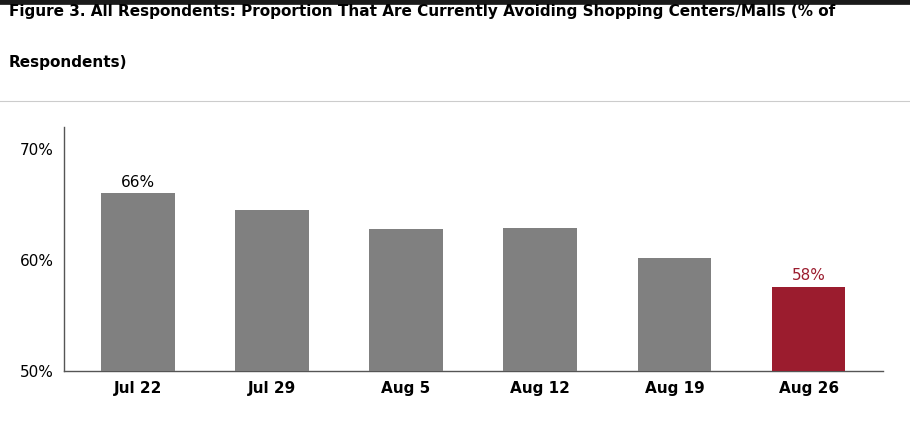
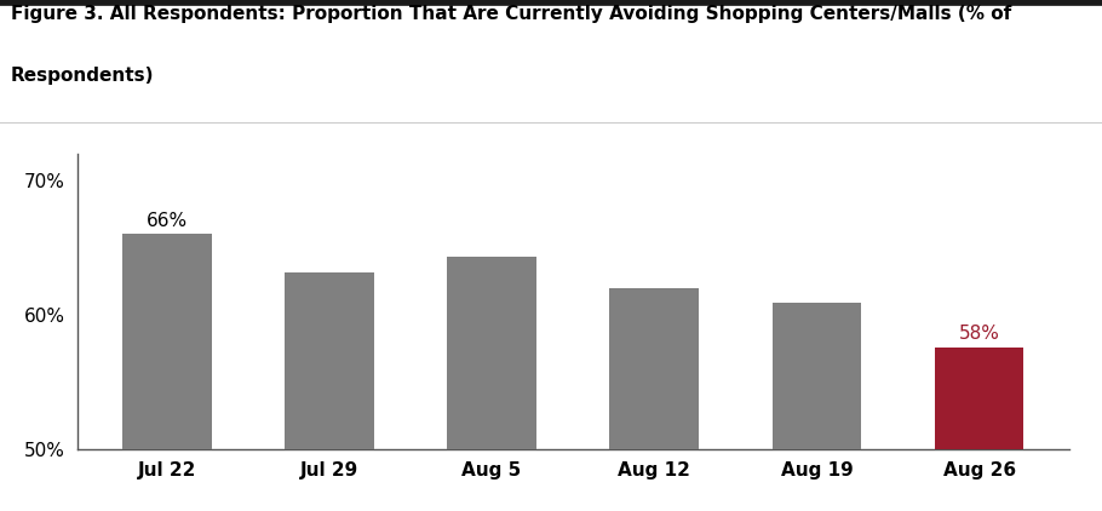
Jul 29: 64.5% -> 63.2%
Aug 5: 62.8% -> 64.3%
Aug 12: 62.9% -> 62.0%
Aug 19: 60.2% -> 60.9%
